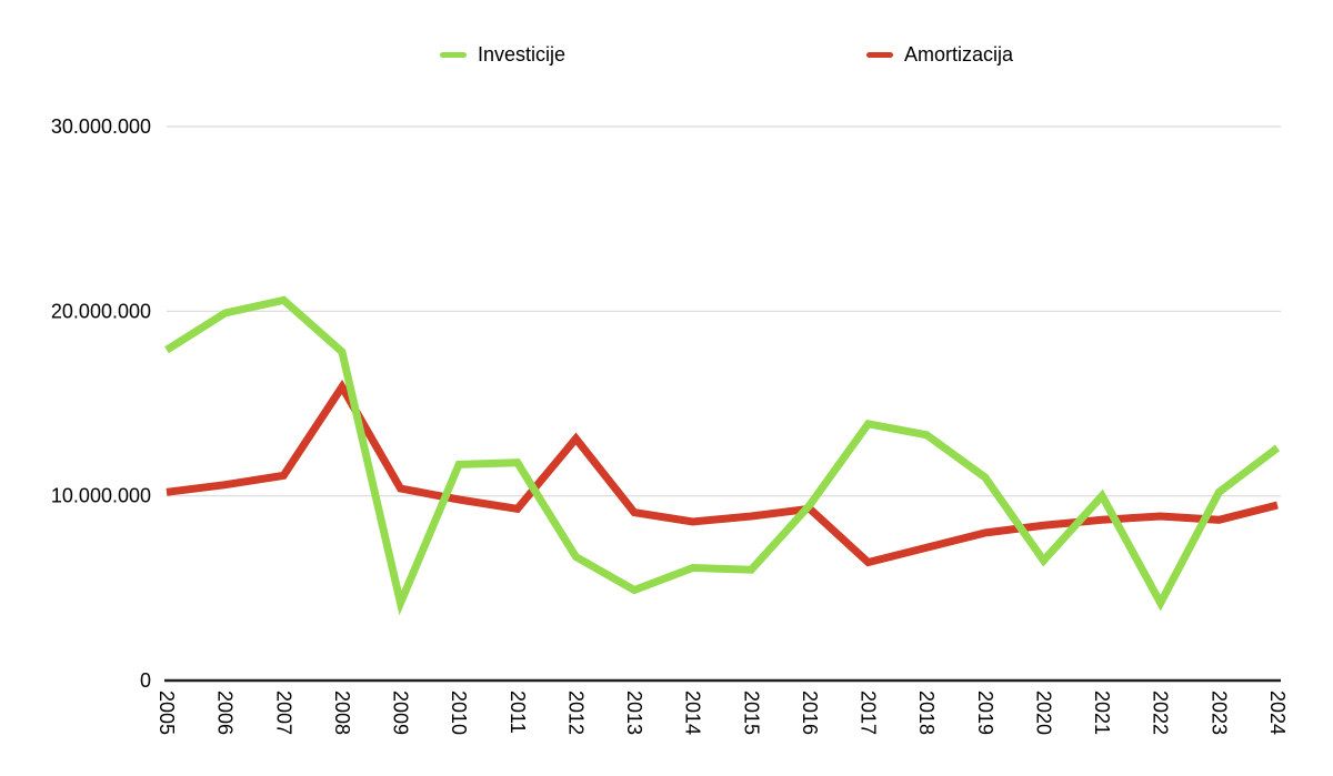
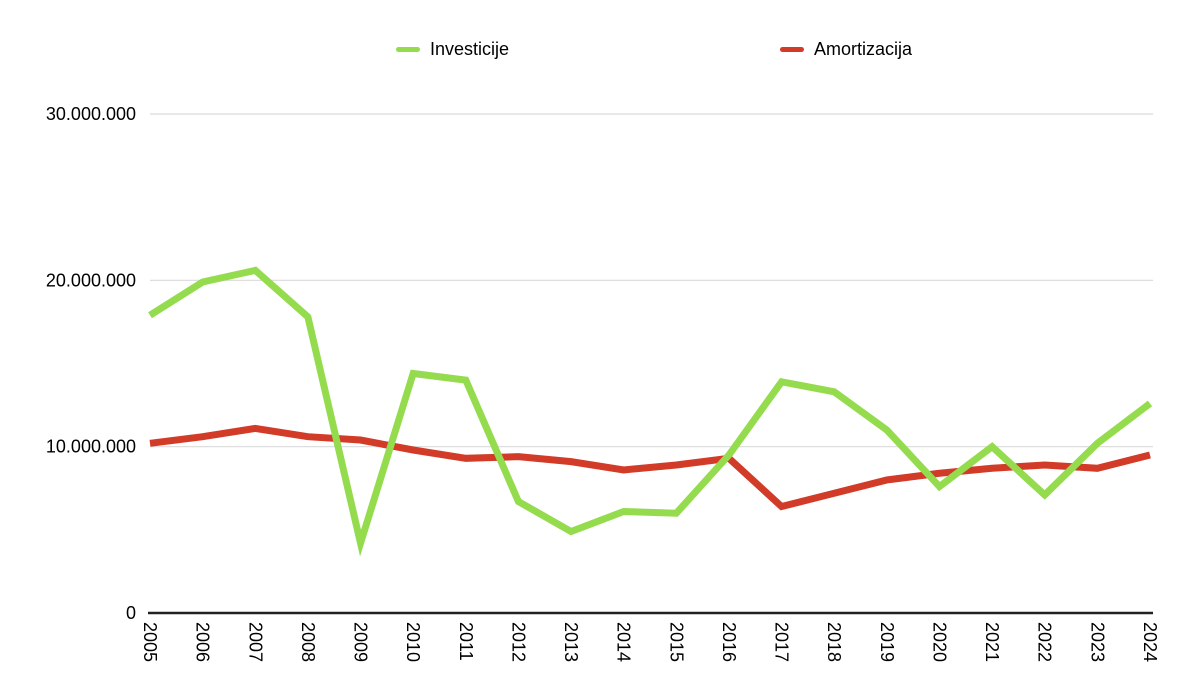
Amortizacija/2008: 15900000 -> 10600000
Investicije/2010: 11700000 -> 14400000
Investicije/2011: 11800000 -> 14000000
Amortizacija/2012: 13100000 -> 9400000
Investicije/2020: 6500000 -> 7600000
Investicije/2022: 4200000 -> 7100000
